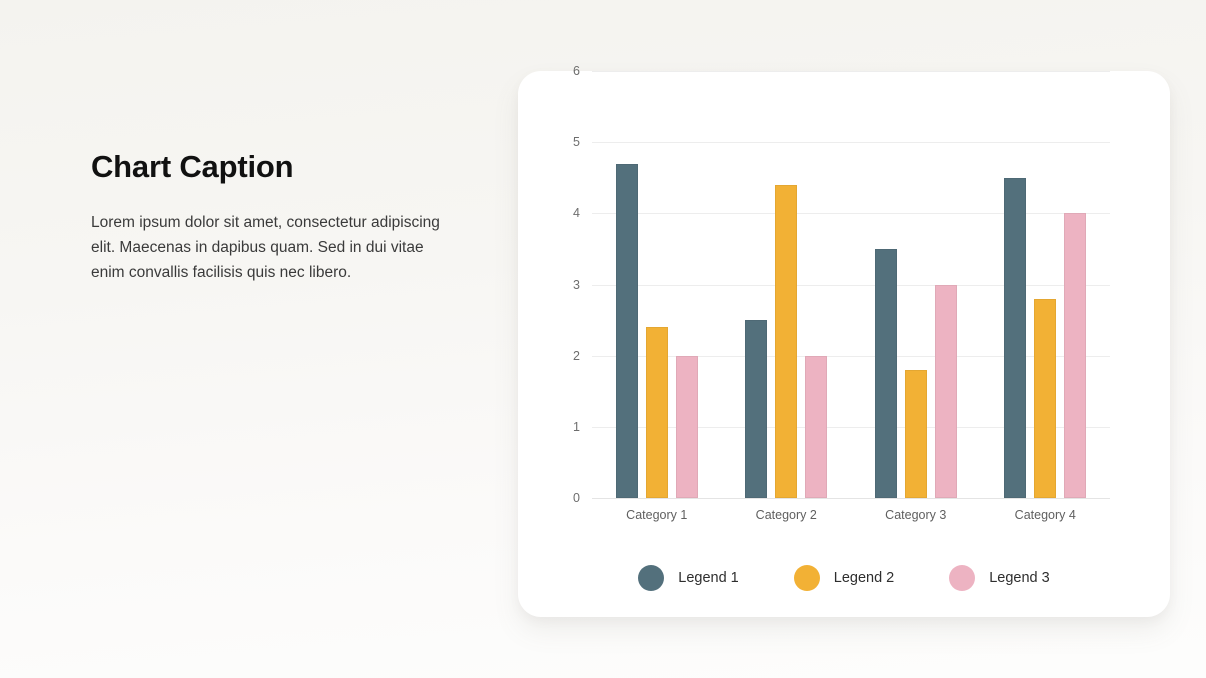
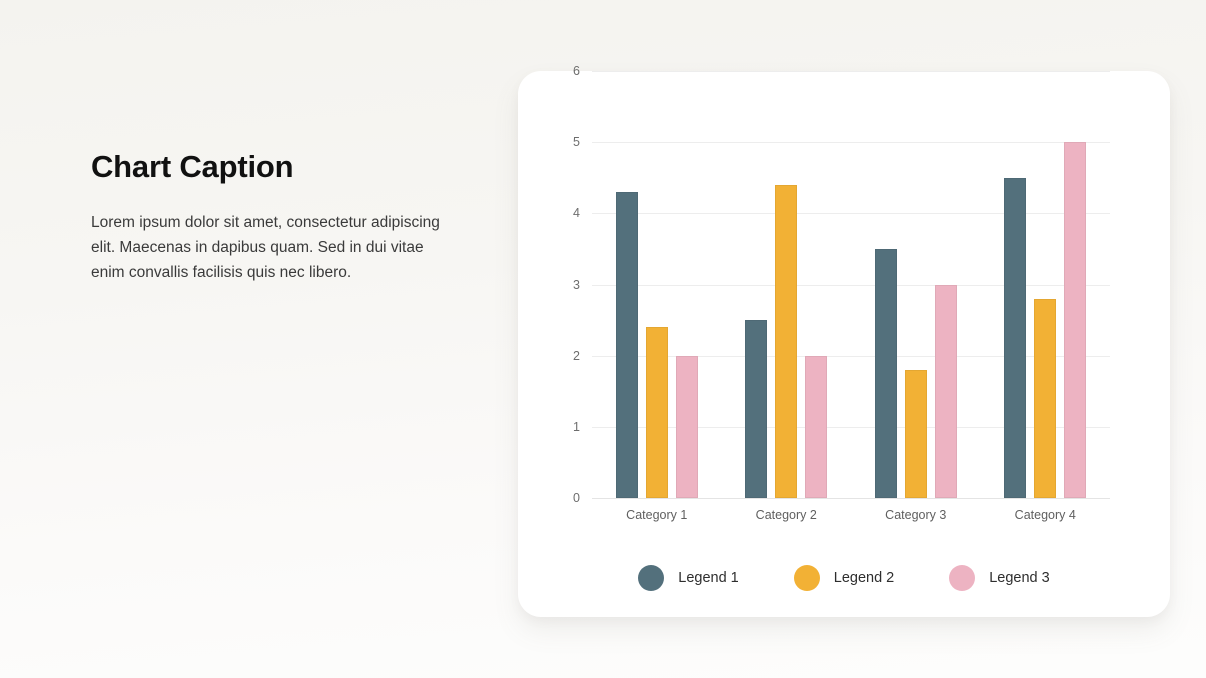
Legend 1/Category 1: 4.7 -> 4.3
Legend 3/Category 4: 4 -> 5
